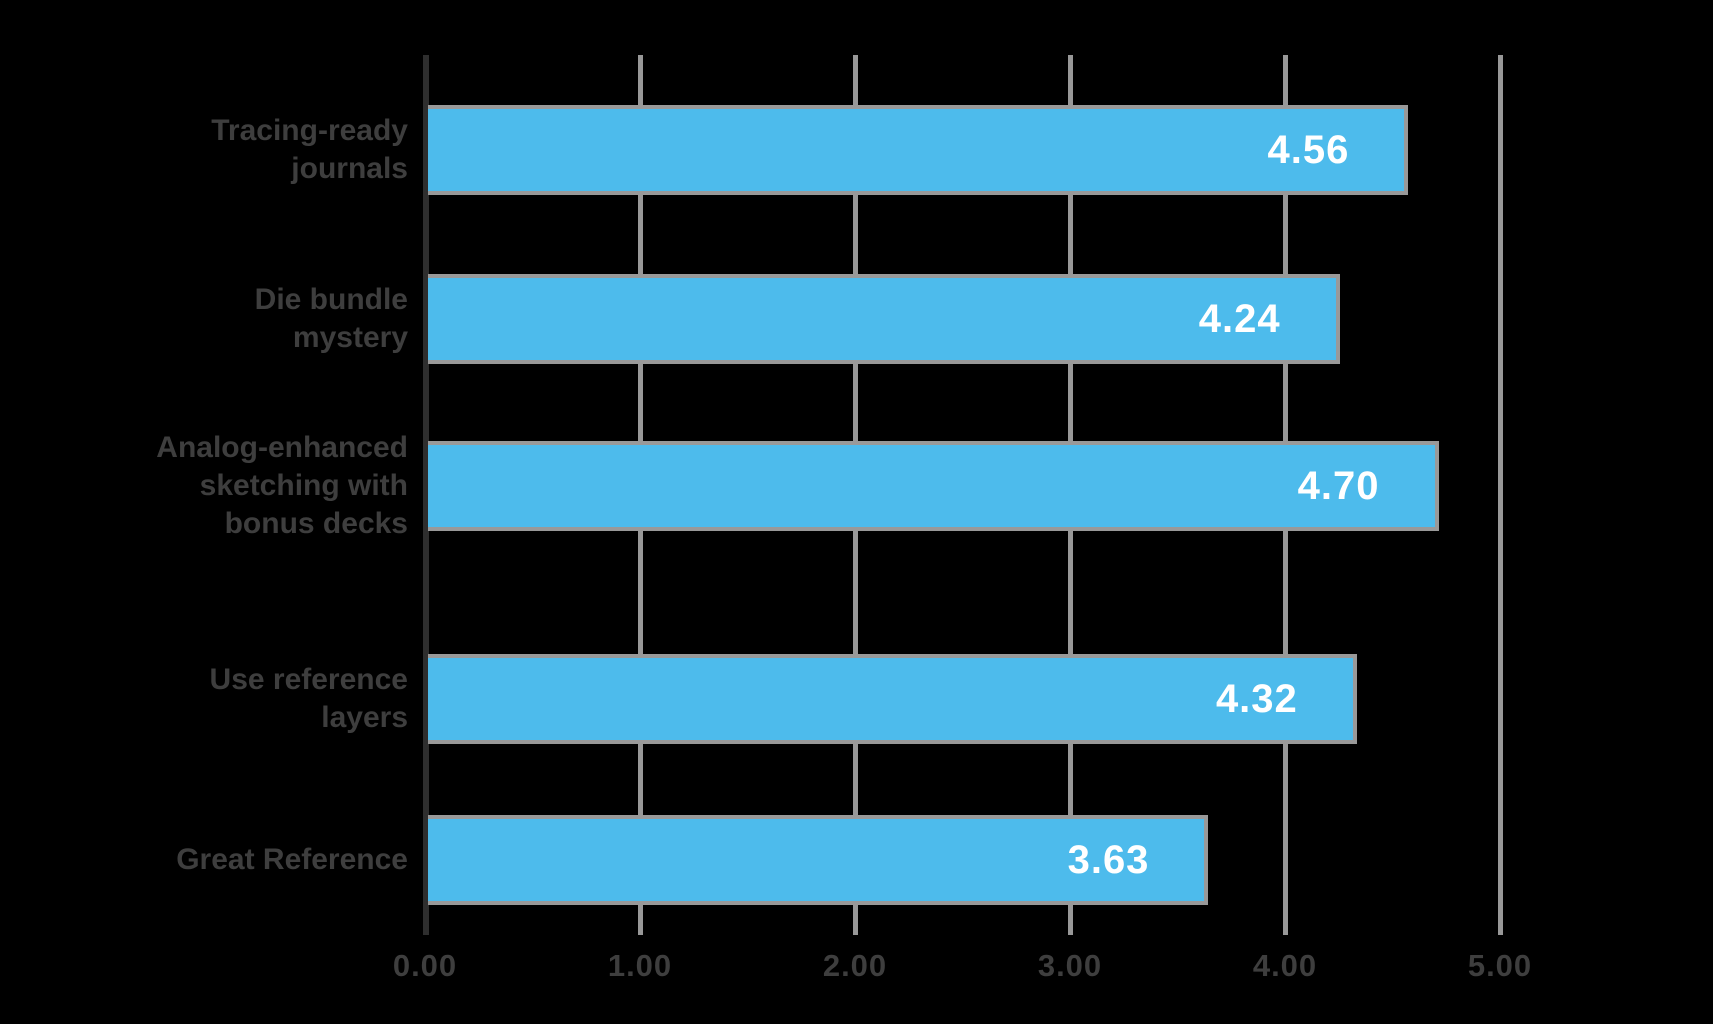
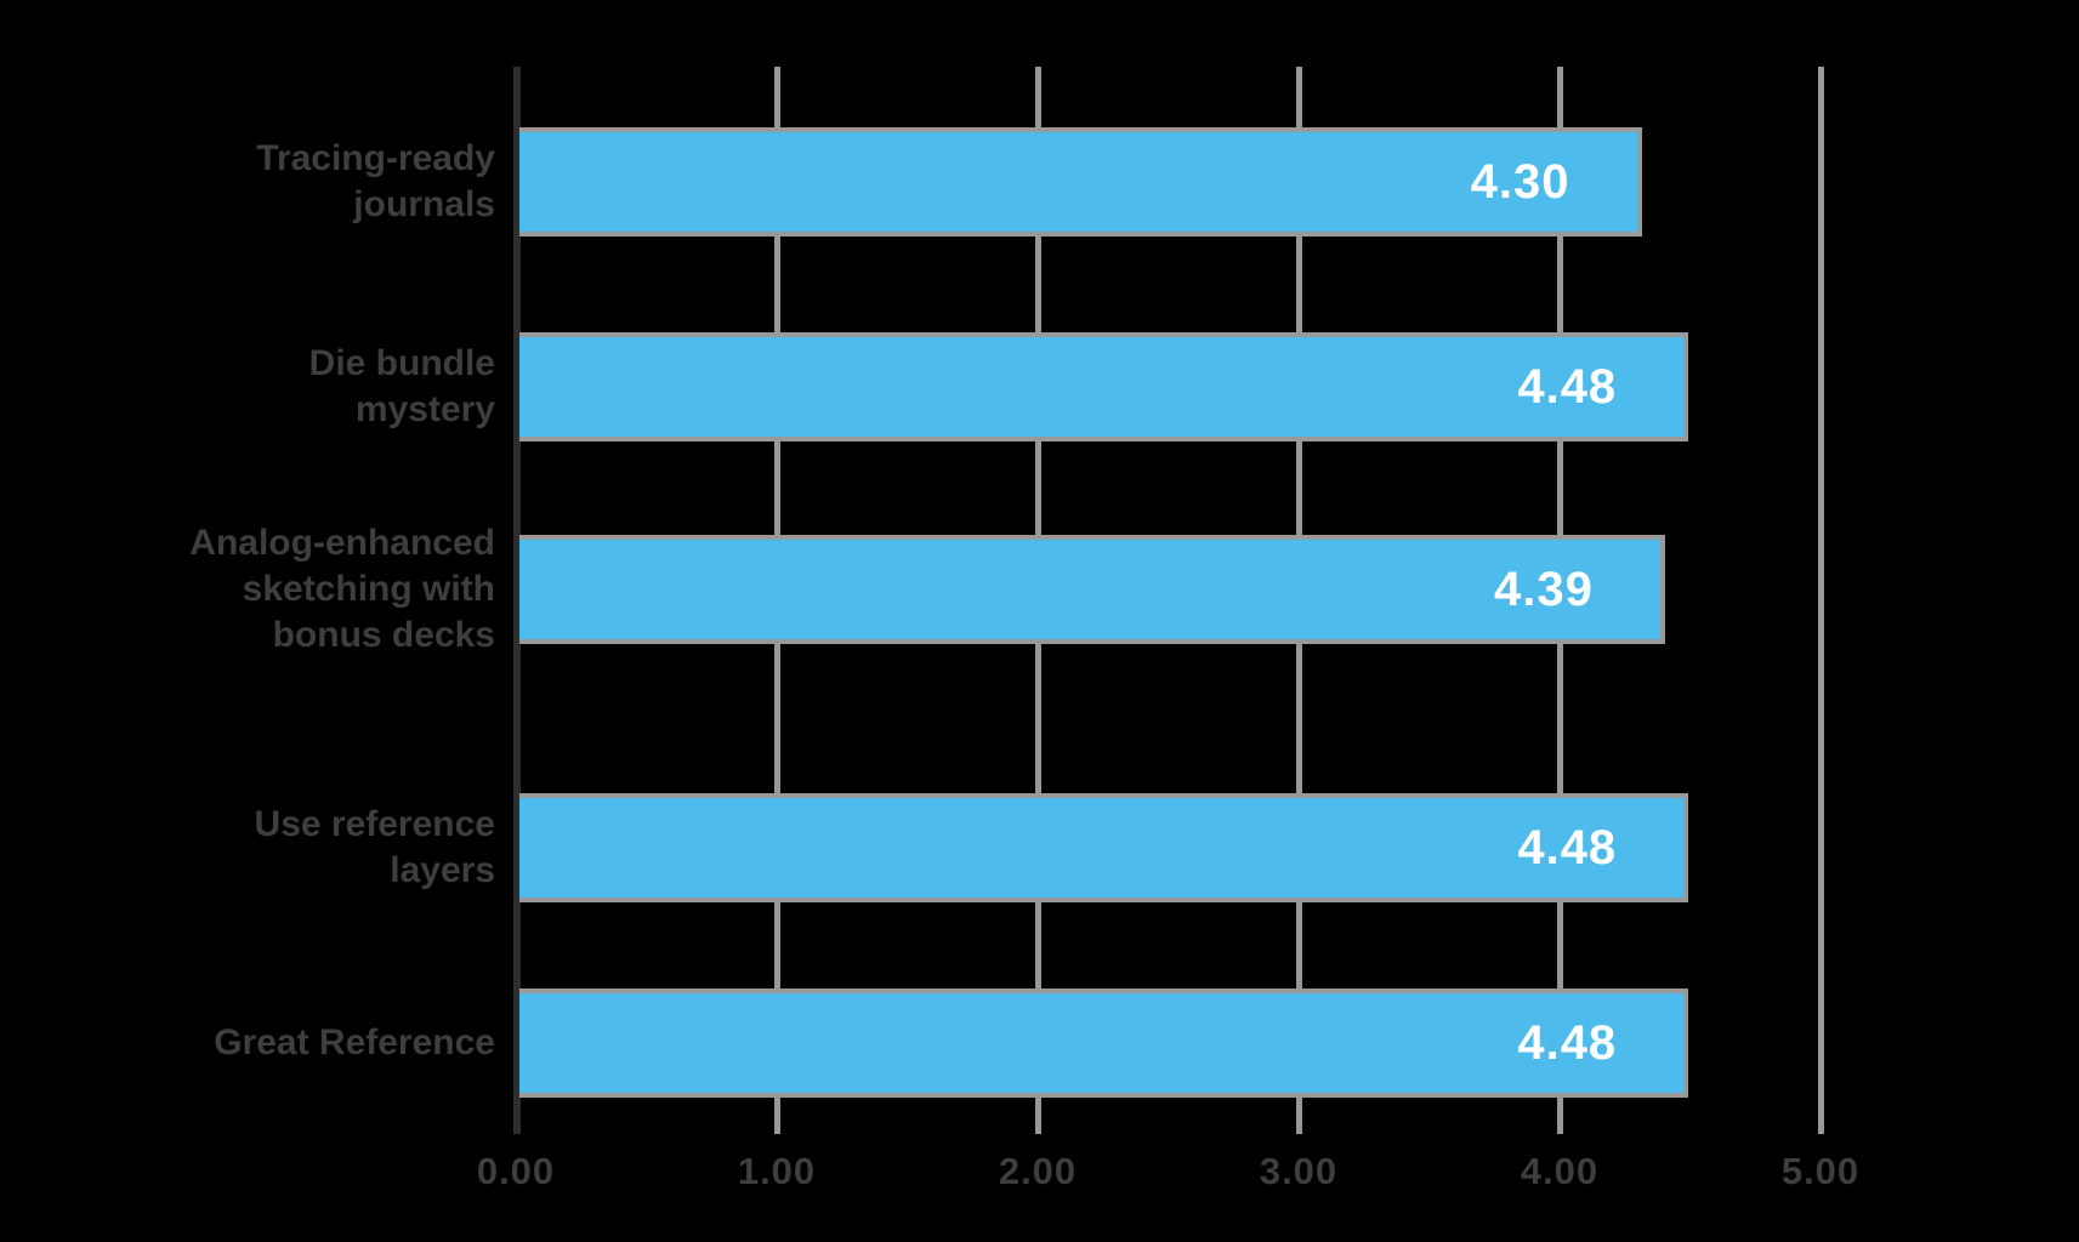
Tracing-ready journals: 4.56 -> 4.30
Die bundle mystery: 4.24 -> 4.48
Analog-enhanced sketching with bonus decks: 4.70 -> 4.39
Use reference layers: 4.32 -> 4.48
Great Reference: 3.63 -> 4.48
